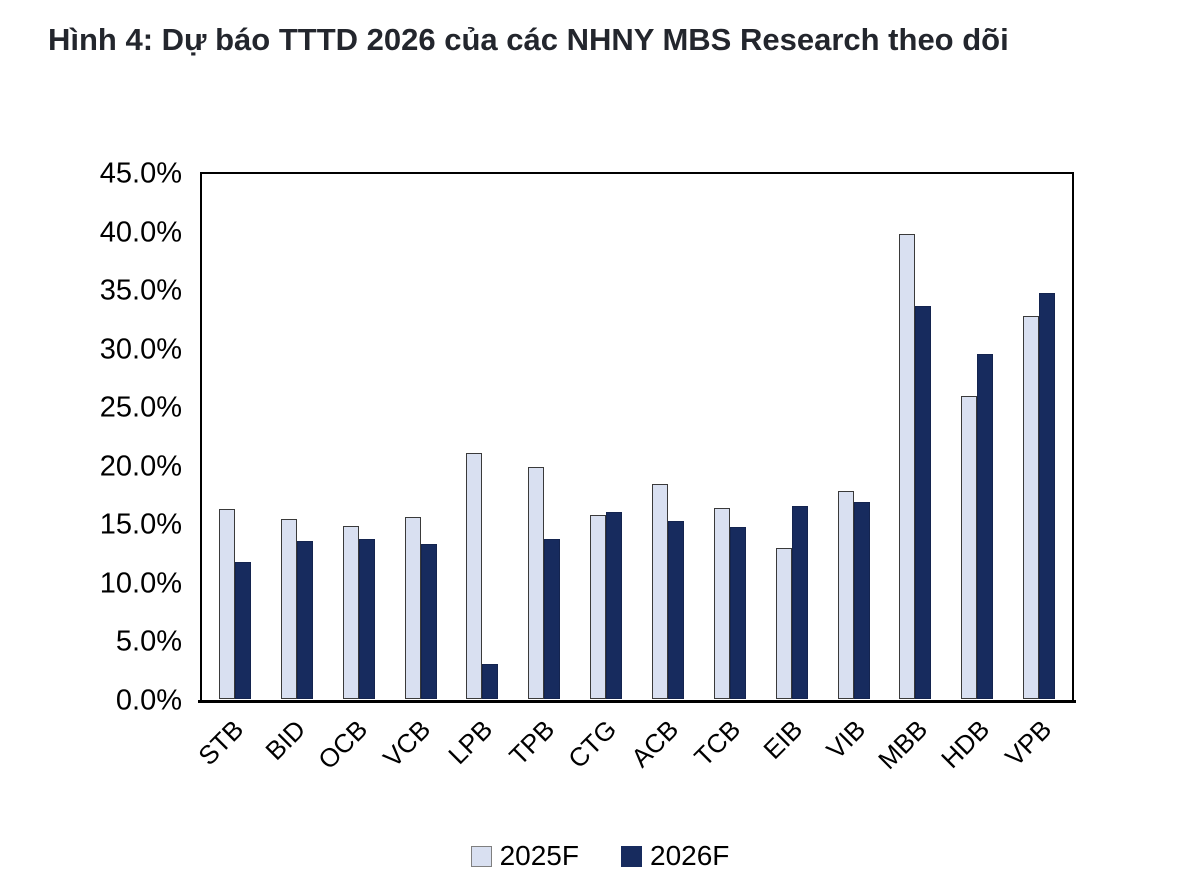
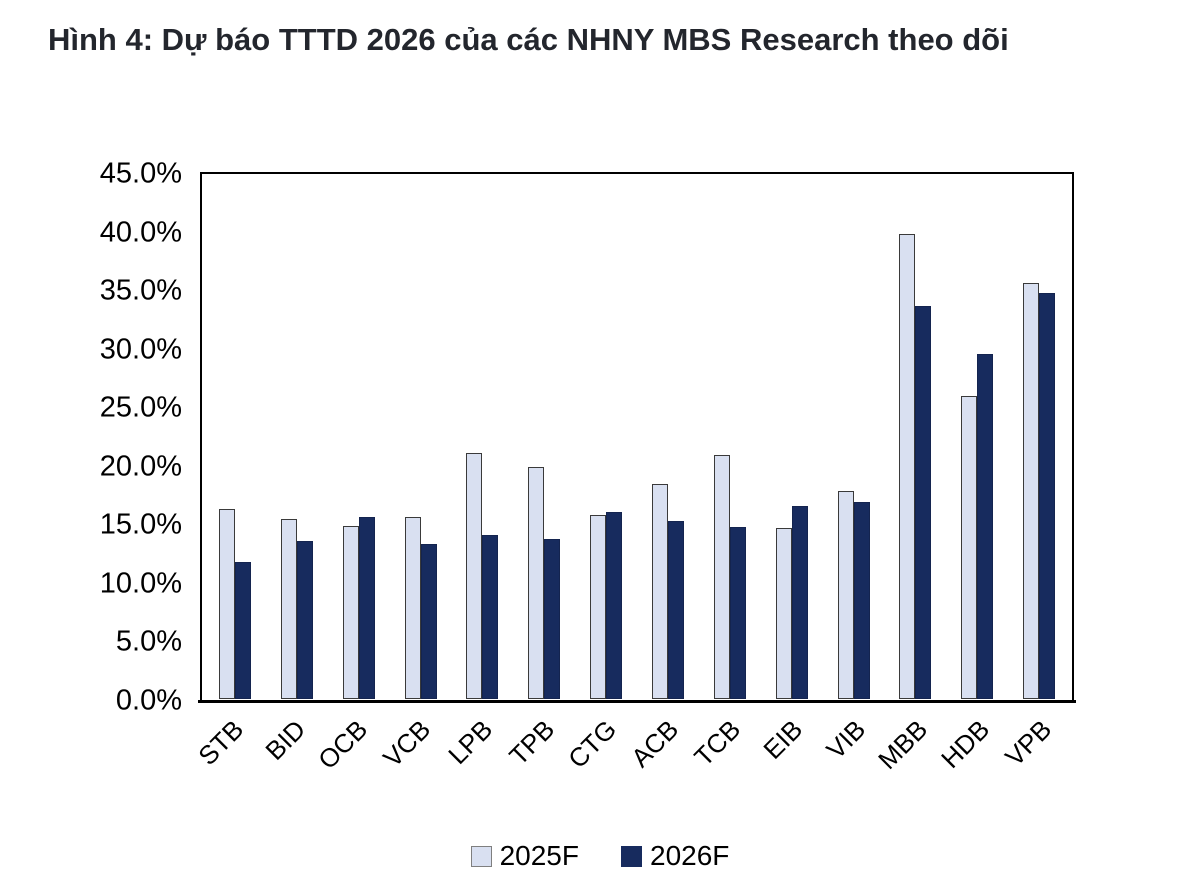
2026F/OCB: 13.7% -> 15.5%
2026F/LPB: 3.0% -> 14.0%
2025F/TCB: 16.3% -> 20.8%
2025F/EIB: 12.9% -> 14.6%
2025F/VPB: 32.7% -> 35.5%
